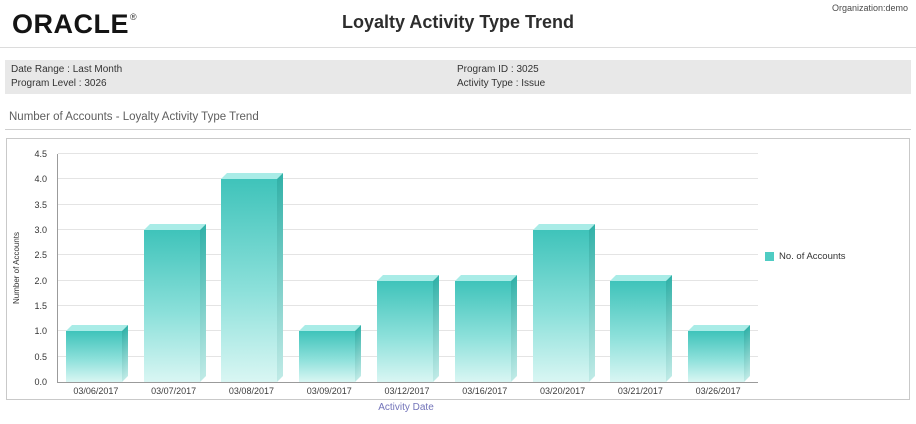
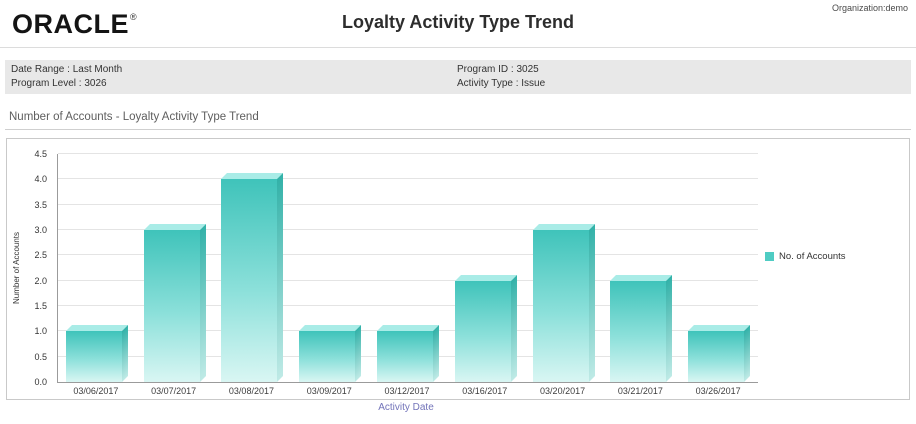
03/12/2017: 2 -> 1
